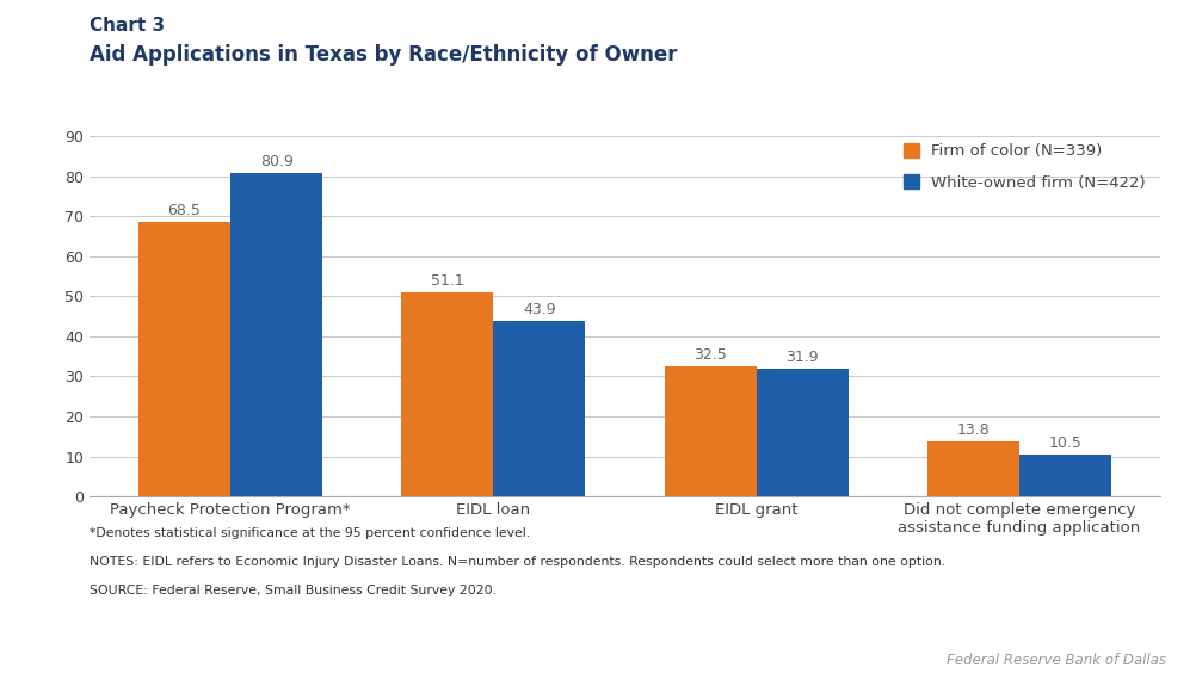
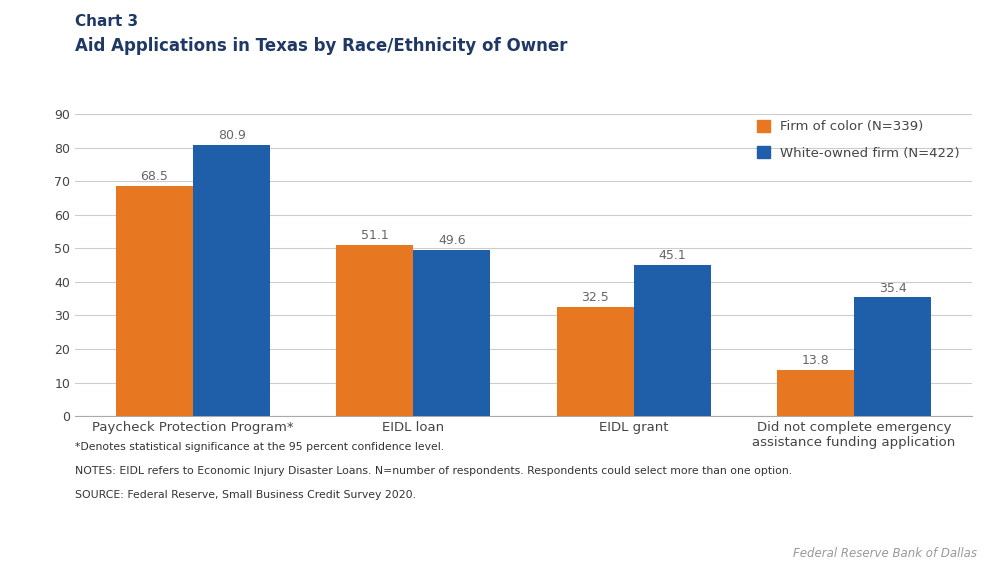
White-owned firm (N=422)/EIDL loan: 43.9 -> 49.6
White-owned firm (N=422)/EIDL grant: 31.9 -> 45.1
White-owned firm (N=422)/Did not complete emergency assistance funding application: 10.5 -> 35.4
